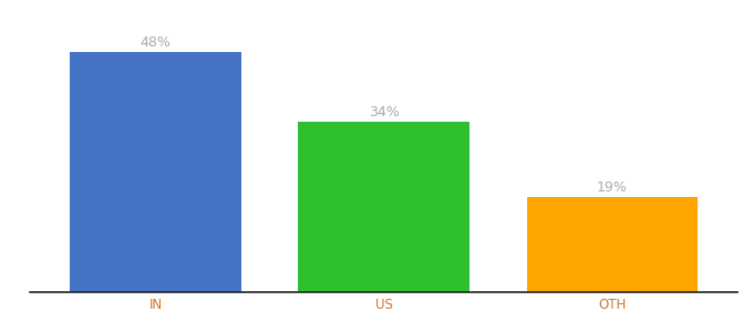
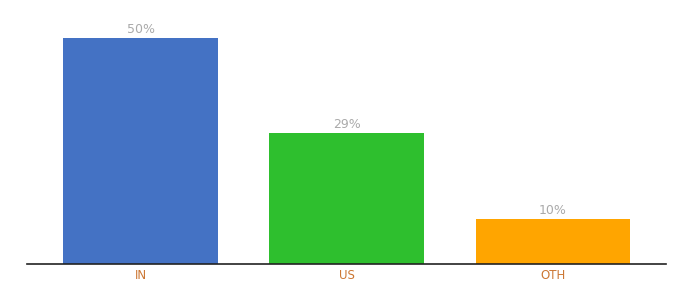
IN: 48% -> 50%
US: 34% -> 29%
OTH: 19% -> 10%
